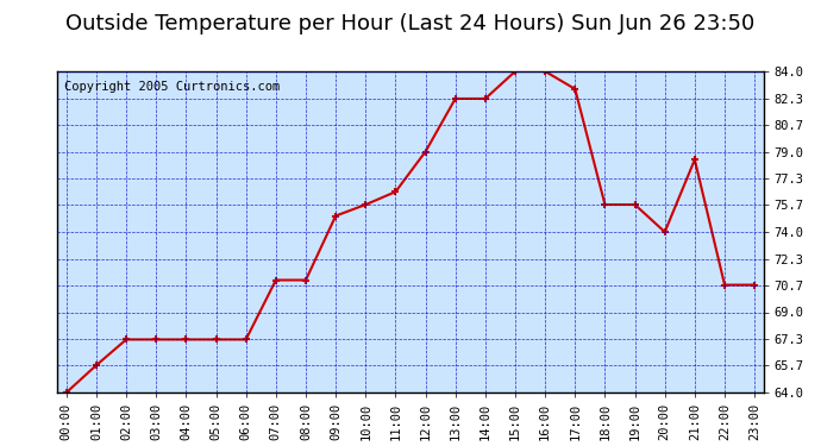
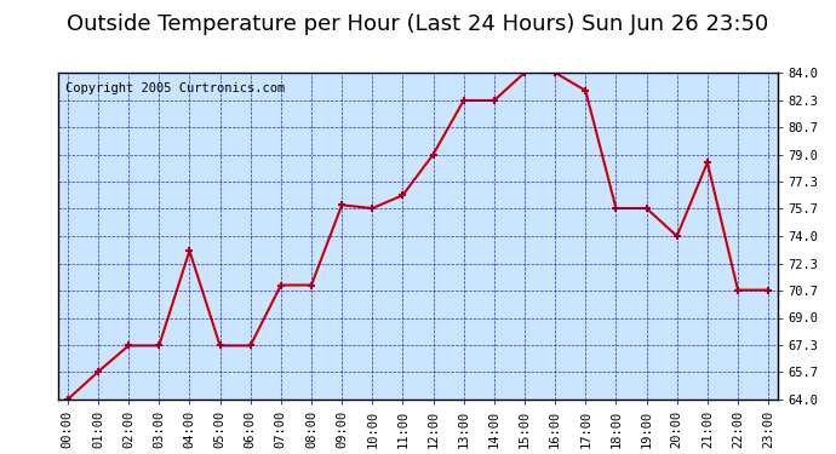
04:00: 67.3 -> 73.1
09:00: 75.0 -> 75.9
